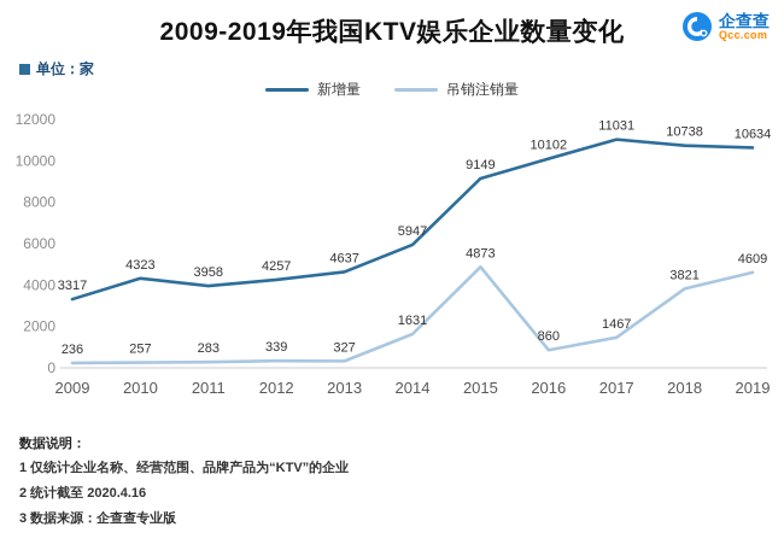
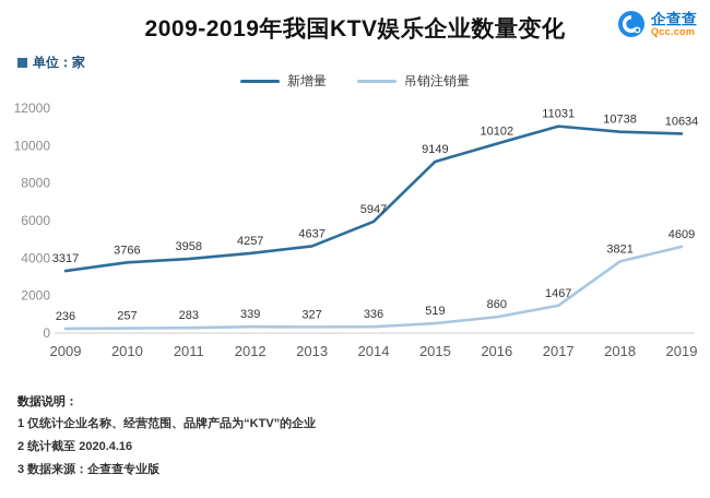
新增量/2010: 4323 -> 3766
吊销注销量/2014: 1631 -> 336
吊销注销量/2015: 4873 -> 519
